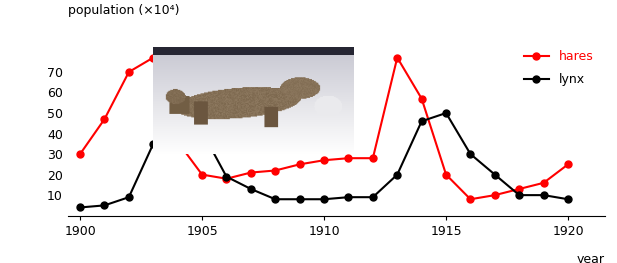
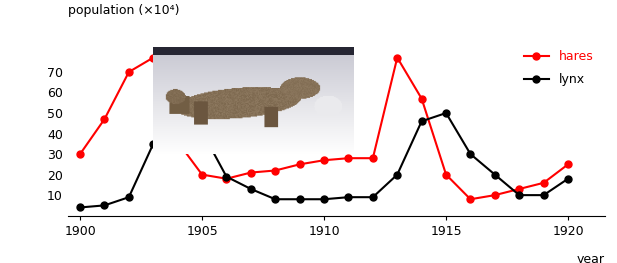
lynx/1920: 8 -> 18
